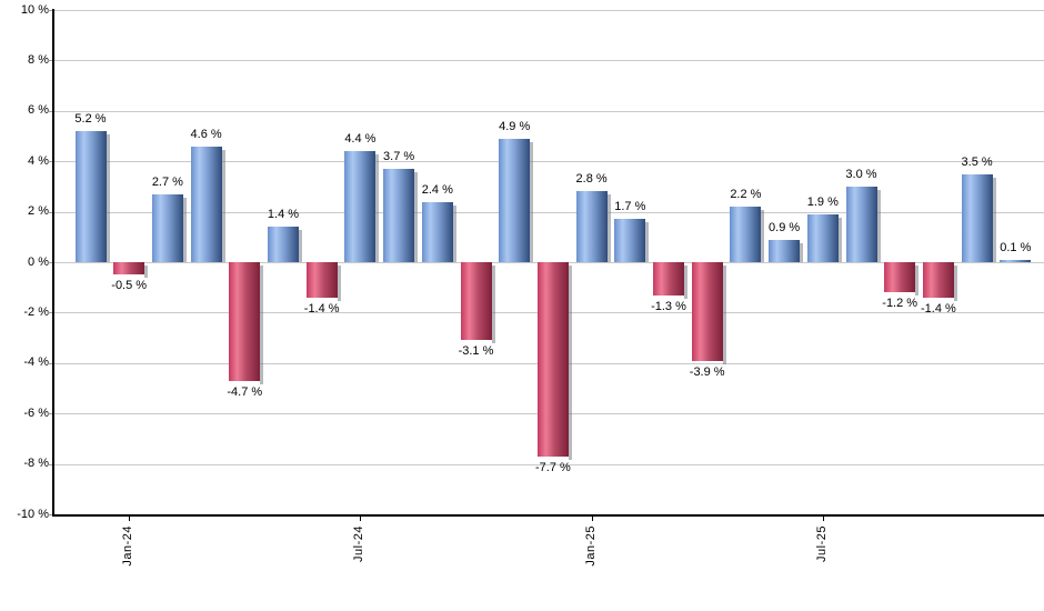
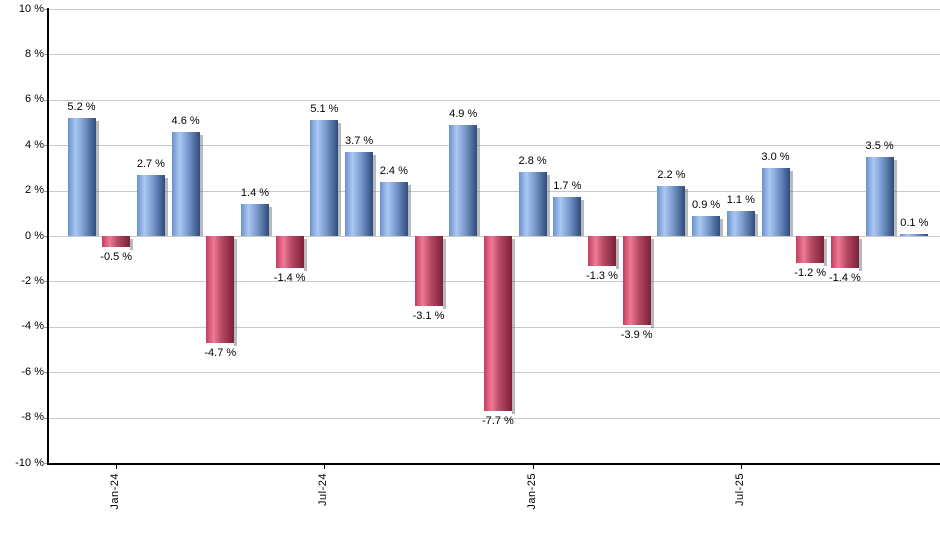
Jul-24: 4.4 -> 5.1
Jul-25: 1.9 -> 1.1
